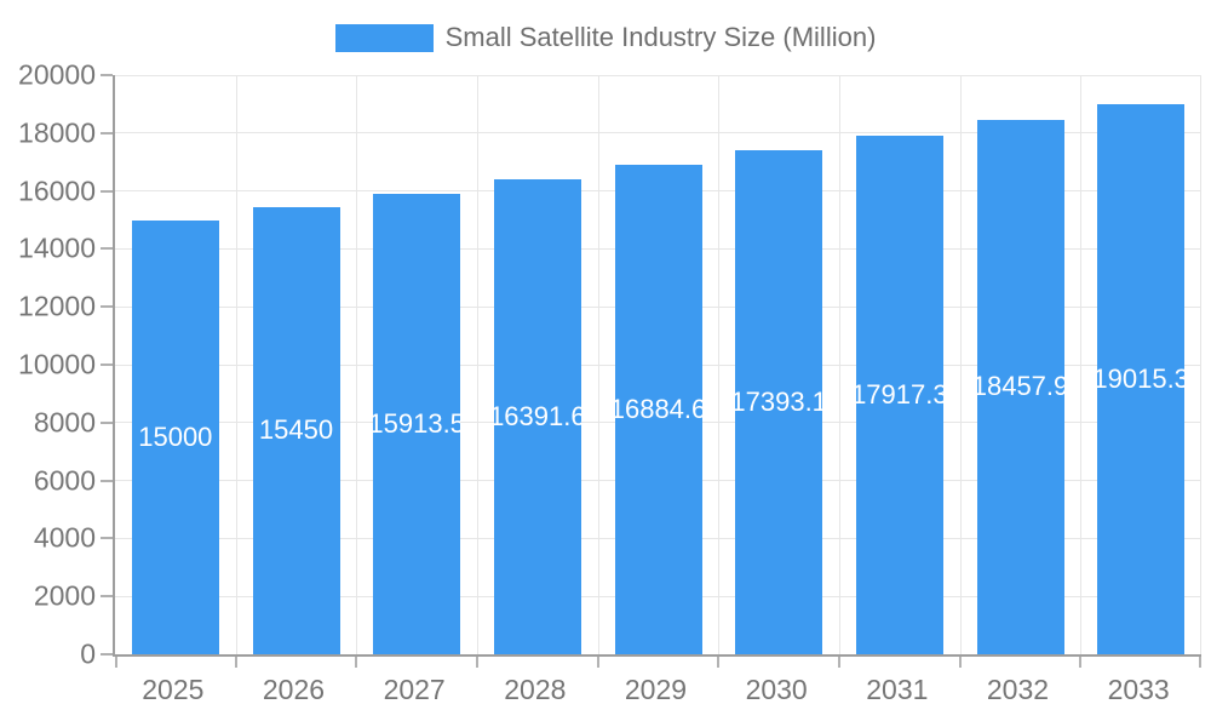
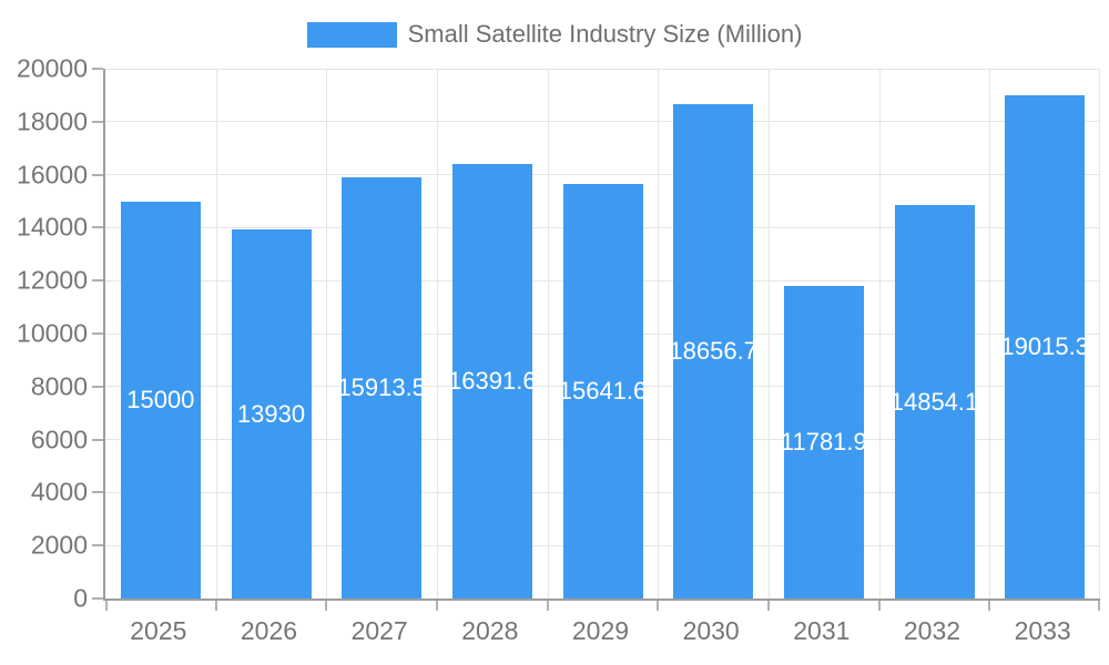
2026: 15450 -> 13930
2029: 16884.6 -> 15641.6
2030: 17393.1 -> 18656.7
2031: 17917.3 -> 11781.9
2032: 18457.9 -> 14854.1
